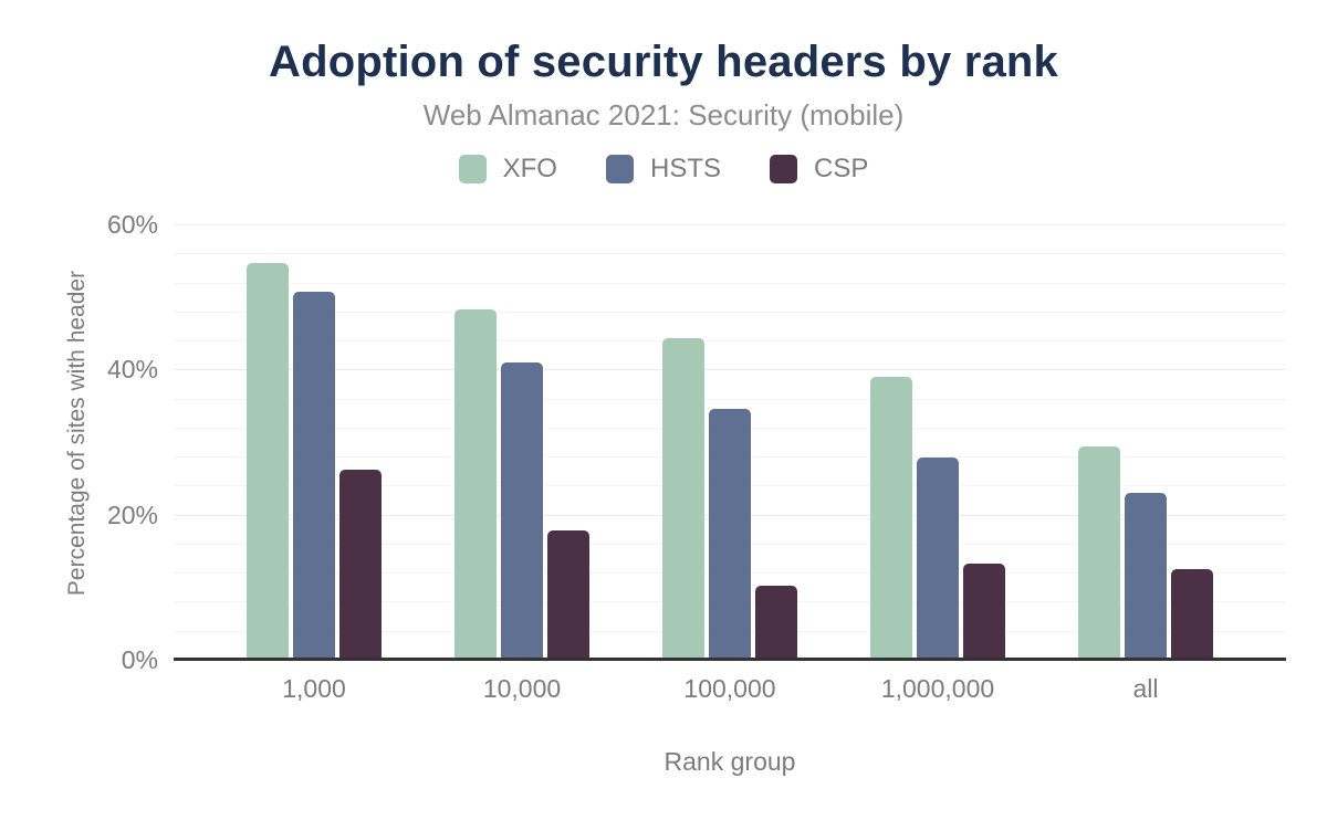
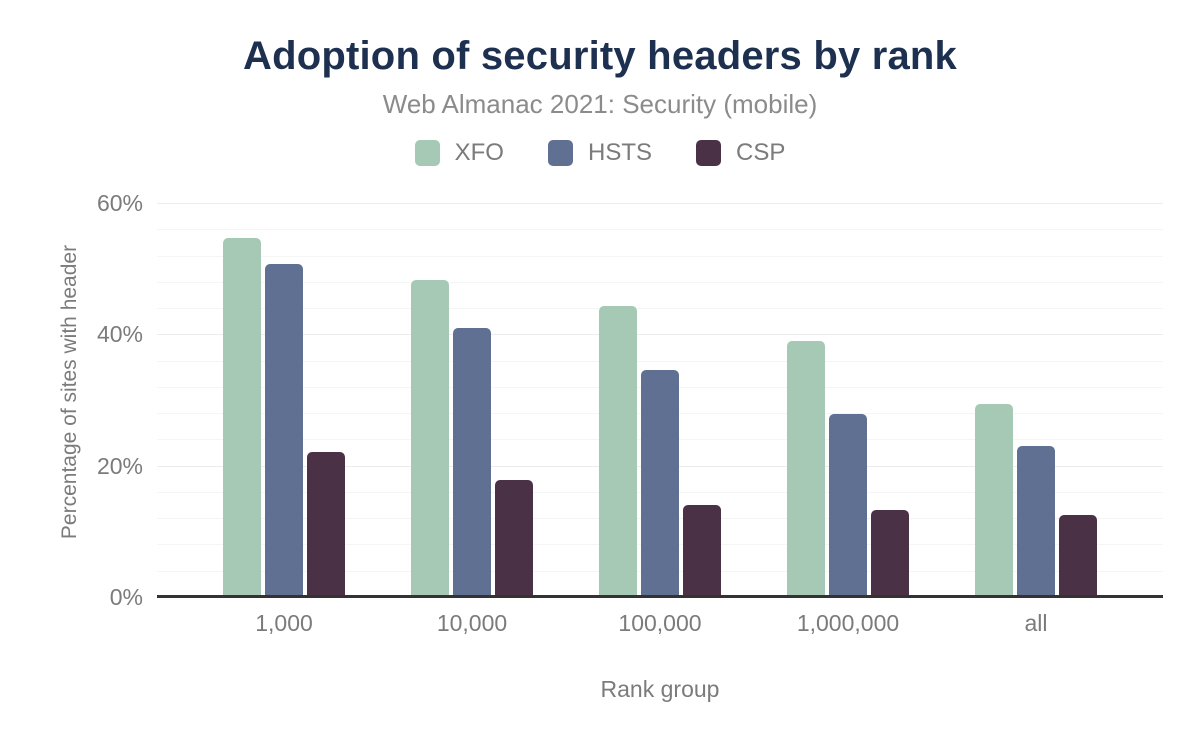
CSP/1,000: 26% -> 22%
CSP/100,000: 10% -> 14%
